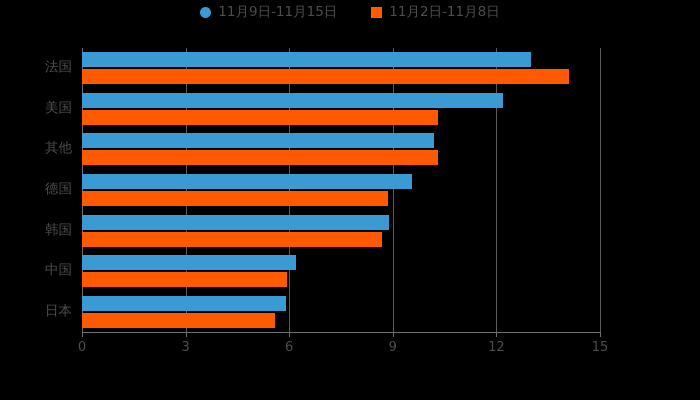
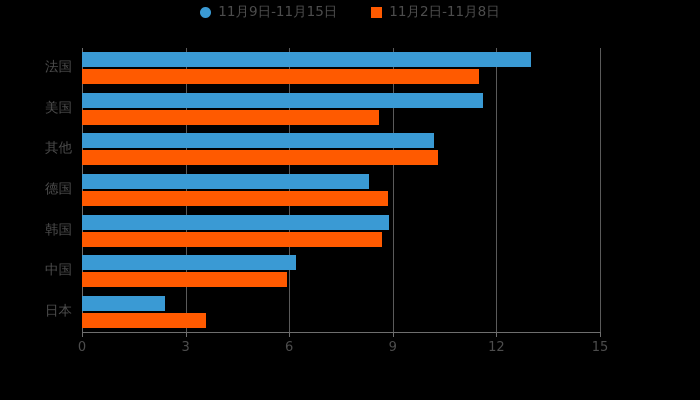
11月2日-11月8日/法国: 14.1 -> 11.5
11月9日-11月15日/美国: 12.2 -> 11.6
11月2日-11月8日/美国: 10.3 -> 8.6
11月9日-11月15日/德国: 9.6 -> 8.3
11月9日-11月15日/日本: 5.9 -> 2.4
11月2日-11月8日/日本: 5.6 -> 3.6
